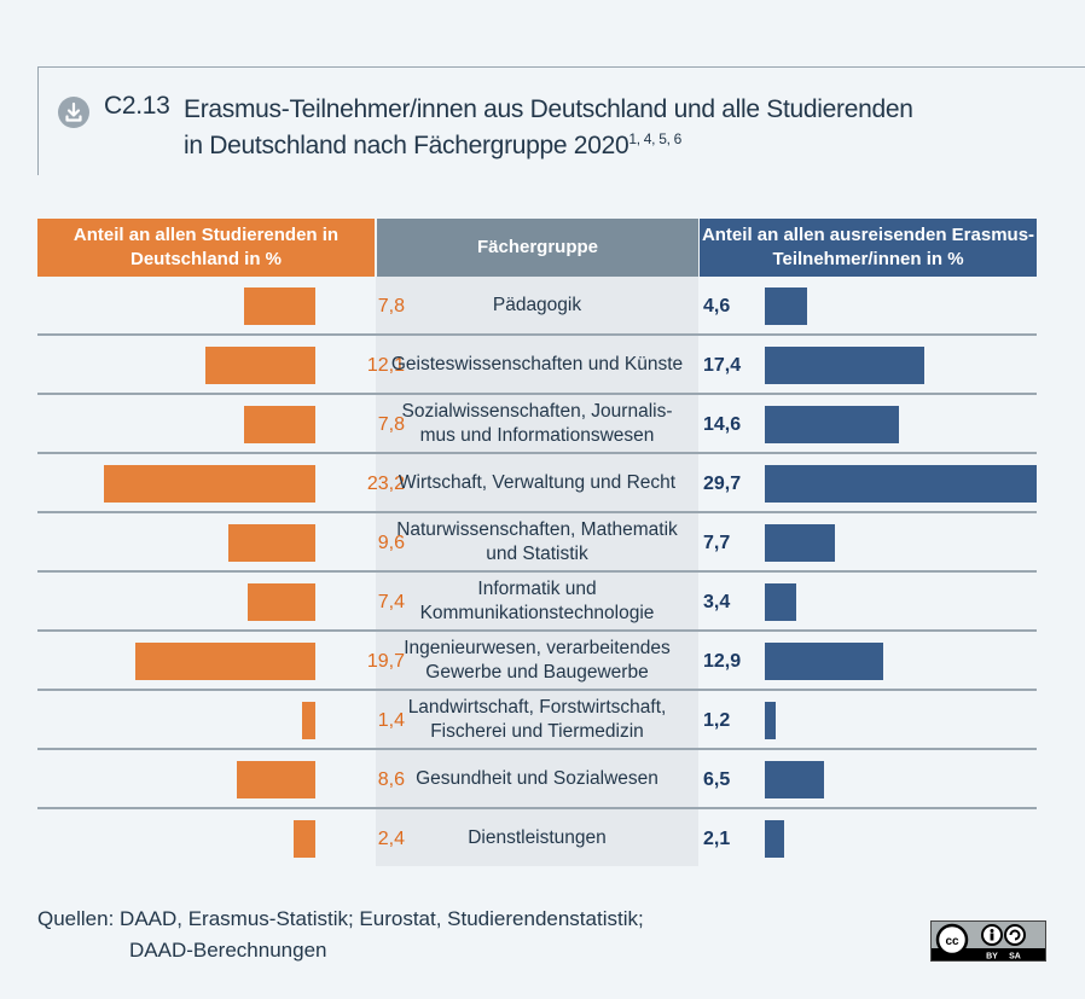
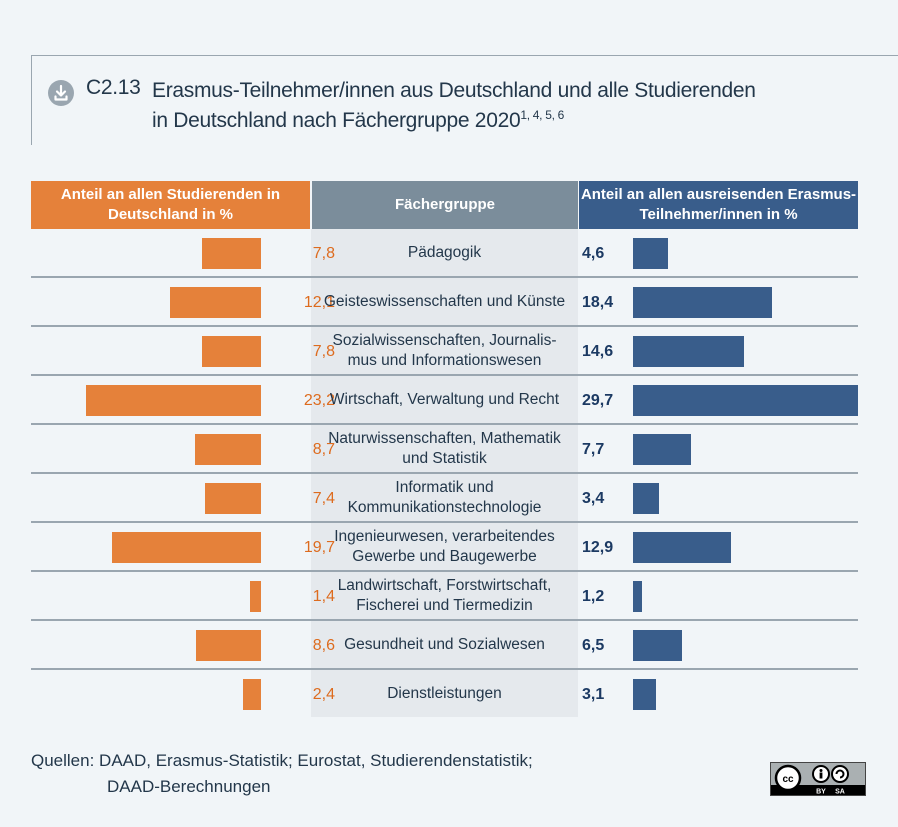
Anteil an allen ausreisenden Erasmus-Teilnehmer/innen in %/Geisteswissenschaften und Künste: 17,4 -> 18,4
Anteil an allen Studierenden in Deutschland in %/Naturwissenschaften, Mathematik und Statistik: 9,6 -> 8,7
Anteil an allen ausreisenden Erasmus-Teilnehmer/innen in %/Dienstleistungen: 2,1 -> 3,1
